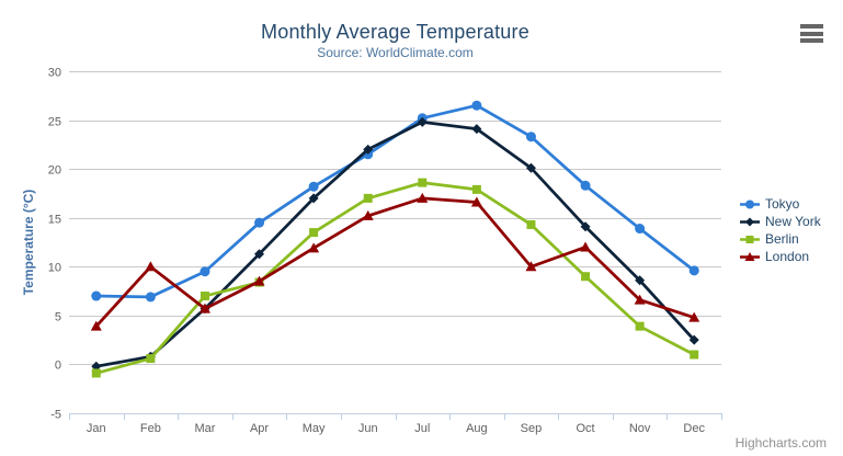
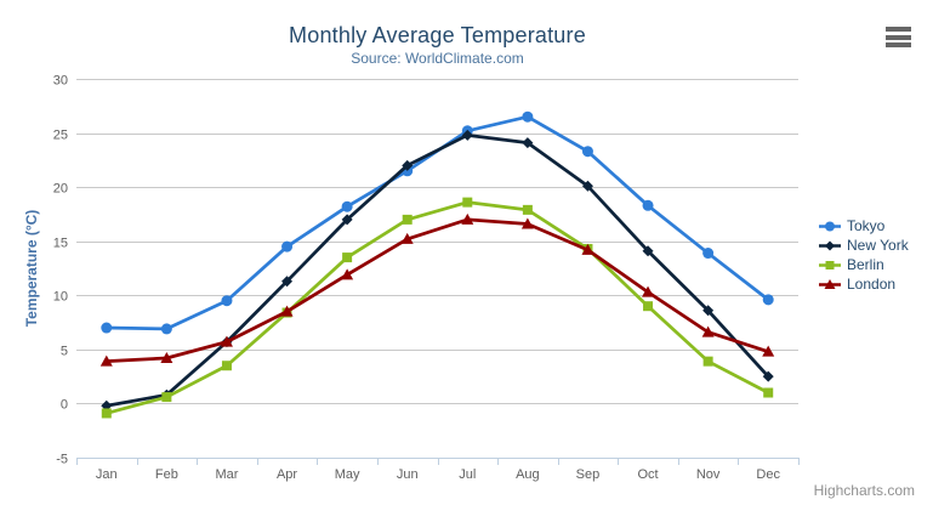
London/Feb: 10 -> 4
Berlin/Mar: 7 -> 4
London/Sep: 10 -> 14
London/Oct: 12 -> 10
